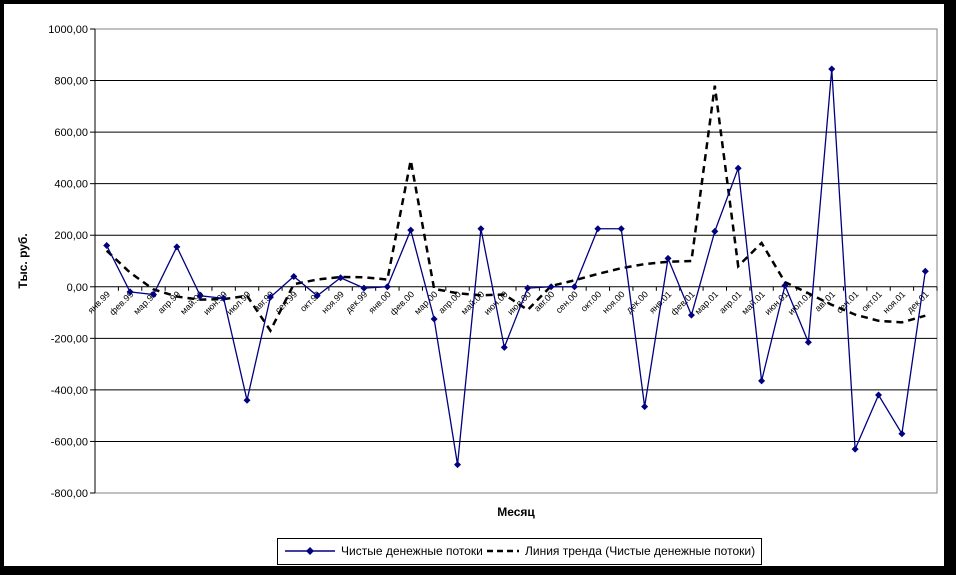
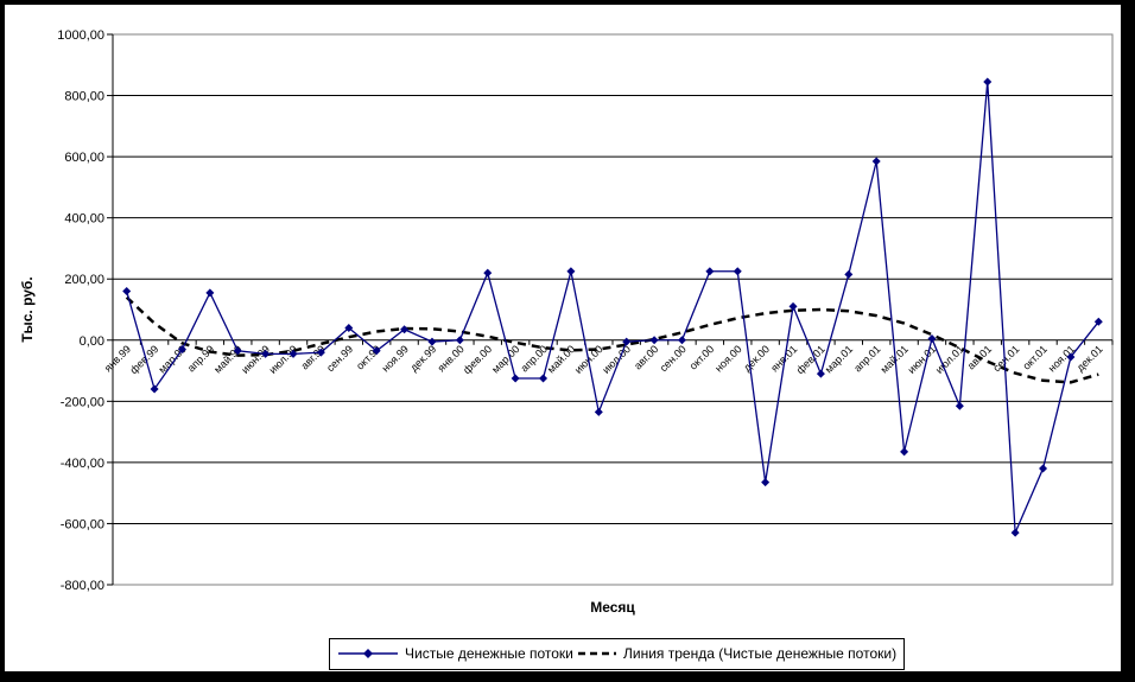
Чистые денежные потоки/фев.99: -20 -> -160
Чистые денежные потоки/июл.99: -440 -> -40
Линия тренда (Чистые денежные потоки)/авг.99: -170 -> -10
Линия тренда (Чистые денежные потоки)/фев.00: 490 -> 10
Чистые денежные потоки/апр.00: -690 -> -120
Линия тренда (Чистые денежные потоки)/июл.00: -90 -> -20
Линия тренда (Чистые денежные потоки)/мар.01: 780 -> 100
Чистые денежные потоки/апр.01: 460 -> 580
Линия тренда (Чистые денежные потоки)/май.01: 170 -> 60
Чистые денежные потоки/ноя.01: -570 -> -60
